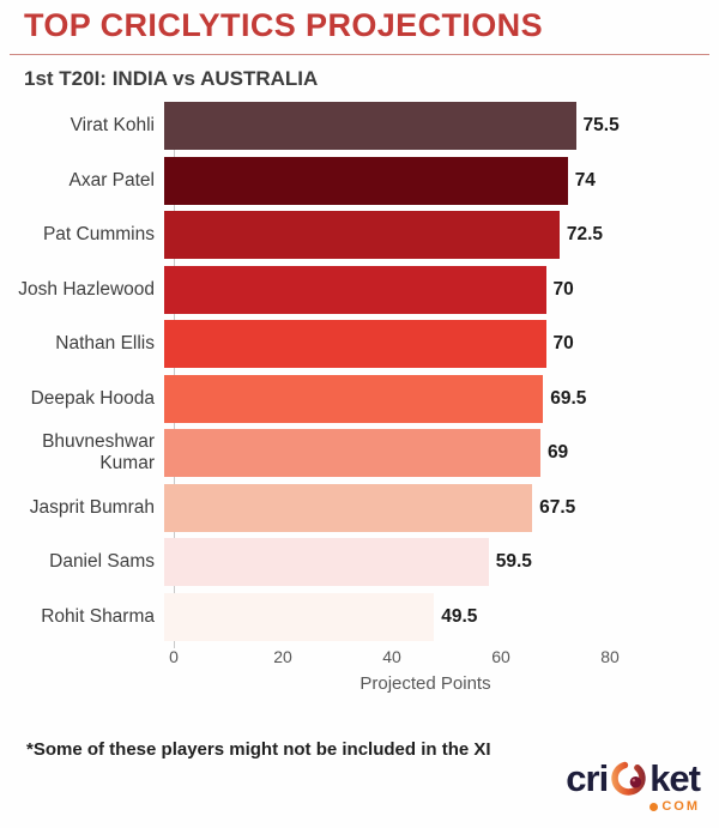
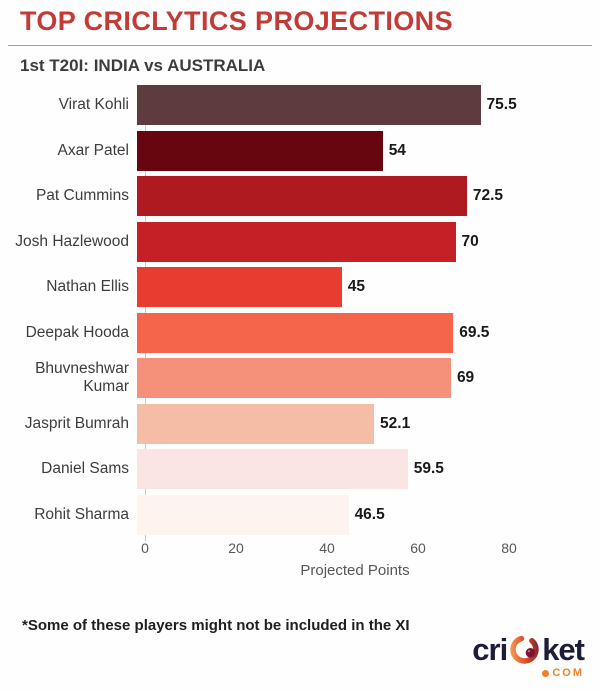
Axar Patel: 74 -> 54
Nathan Ellis: 70 -> 45
Jasprit Bumrah: 67.5 -> 52.1
Rohit Sharma: 49.5 -> 46.5
